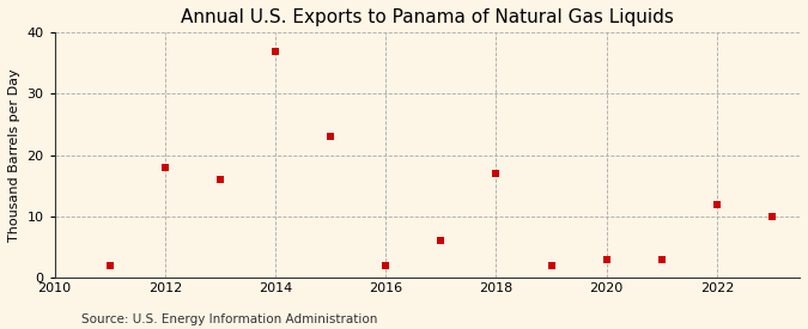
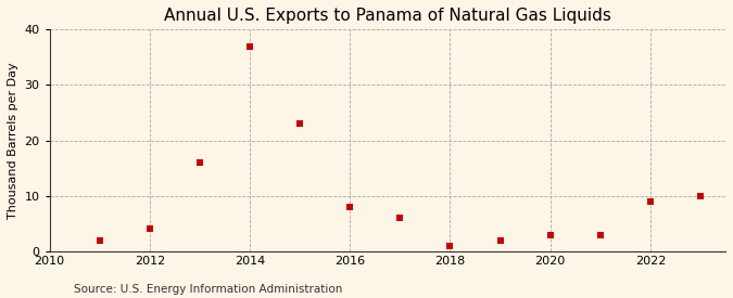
2012: 18 -> 4
2016: 2 -> 8
2018: 17 -> 1
2022: 12 -> 9
